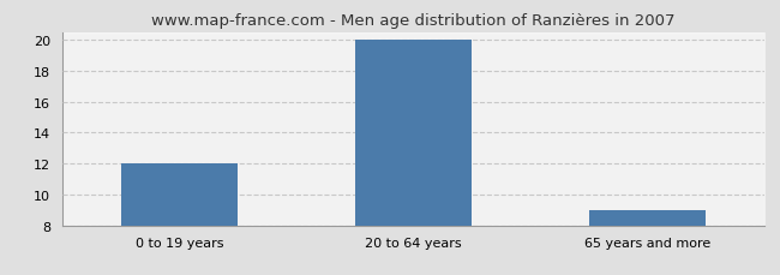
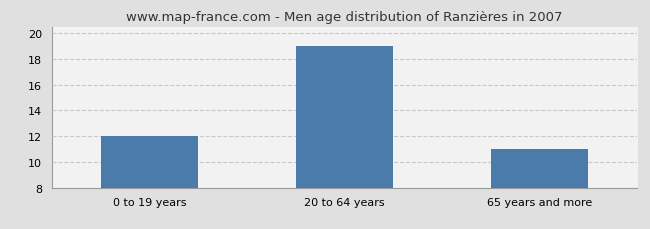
20 to 64 years: 20 -> 19
65 years and more: 9 -> 11
